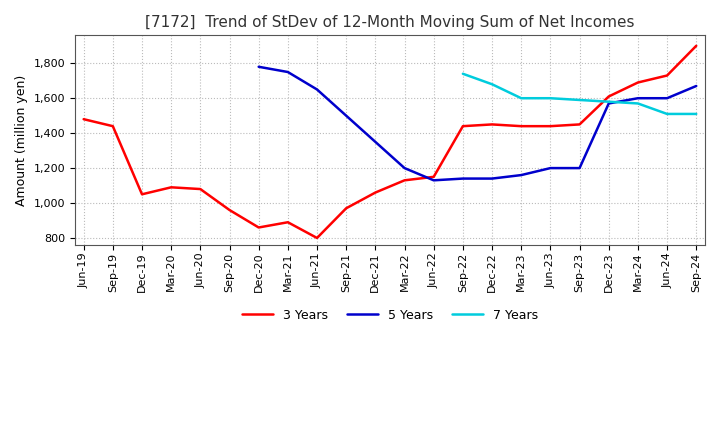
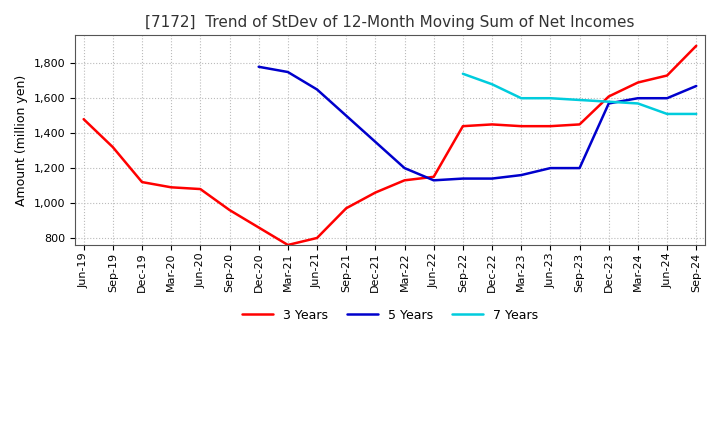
3 Years/Sep-19: 1,440 -> 1,320
3 Years/Dec-19: 1,050 -> 1,120
3 Years/Mar-21: 890 -> 760
